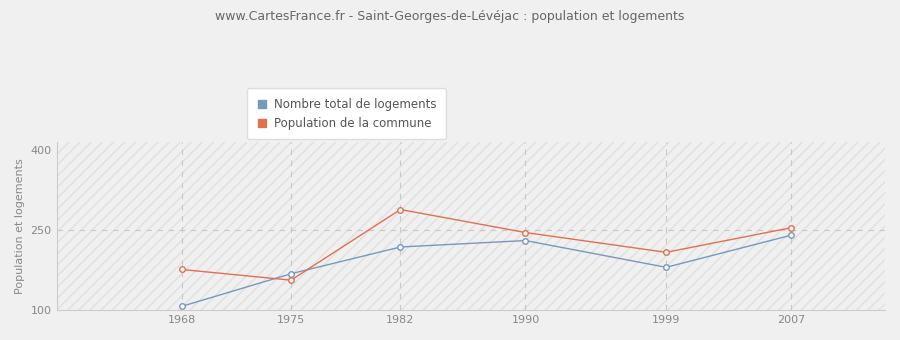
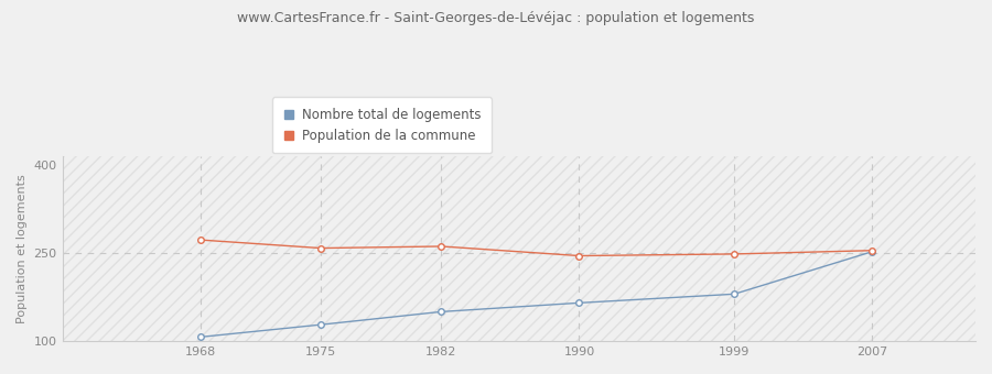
Population de la commune/1968: 176 -> 272
Nombre total de logements/1975: 168 -> 128
Population de la commune/1975: 156 -> 258
Nombre total de logements/1982: 218 -> 150
Population de la commune/1982: 288 -> 261
Nombre total de logements/1990: 230 -> 165
Population de la commune/1999: 208 -> 248
Nombre total de logements/2007: 240 -> 252
